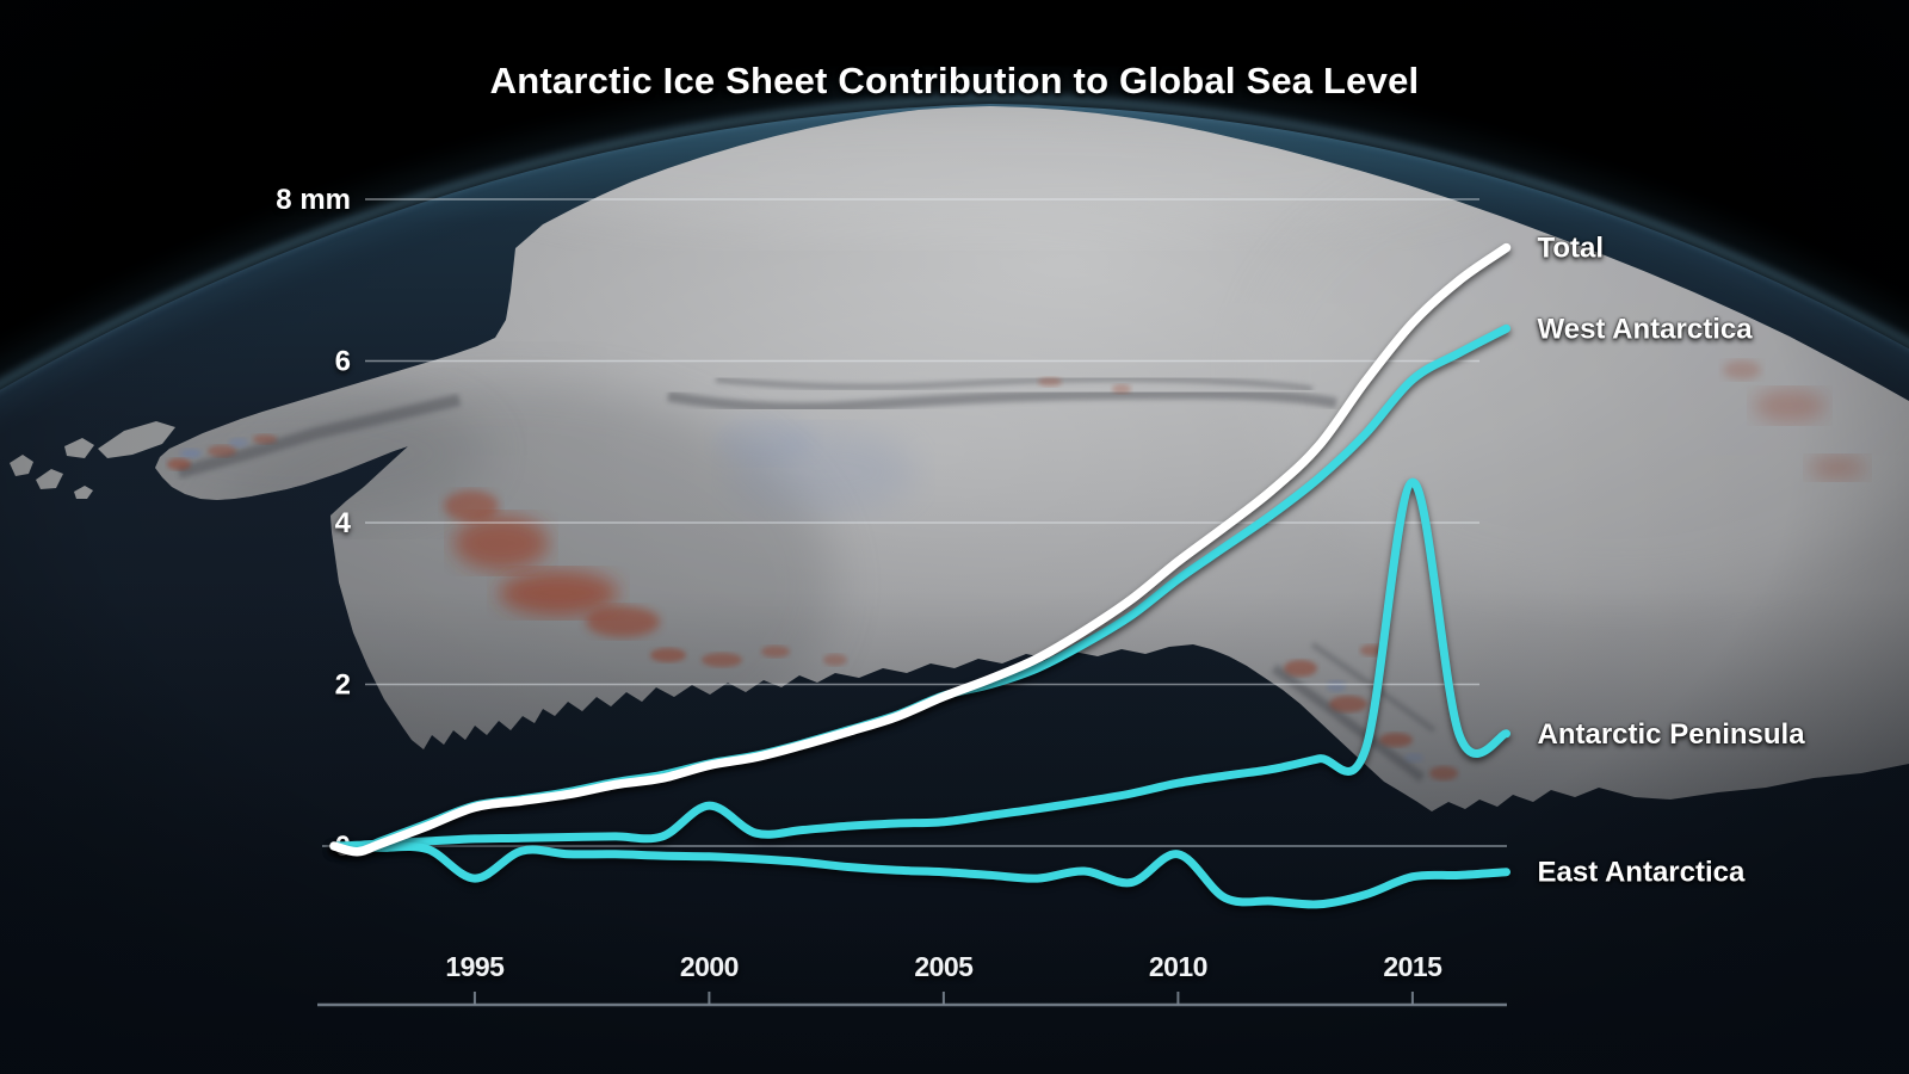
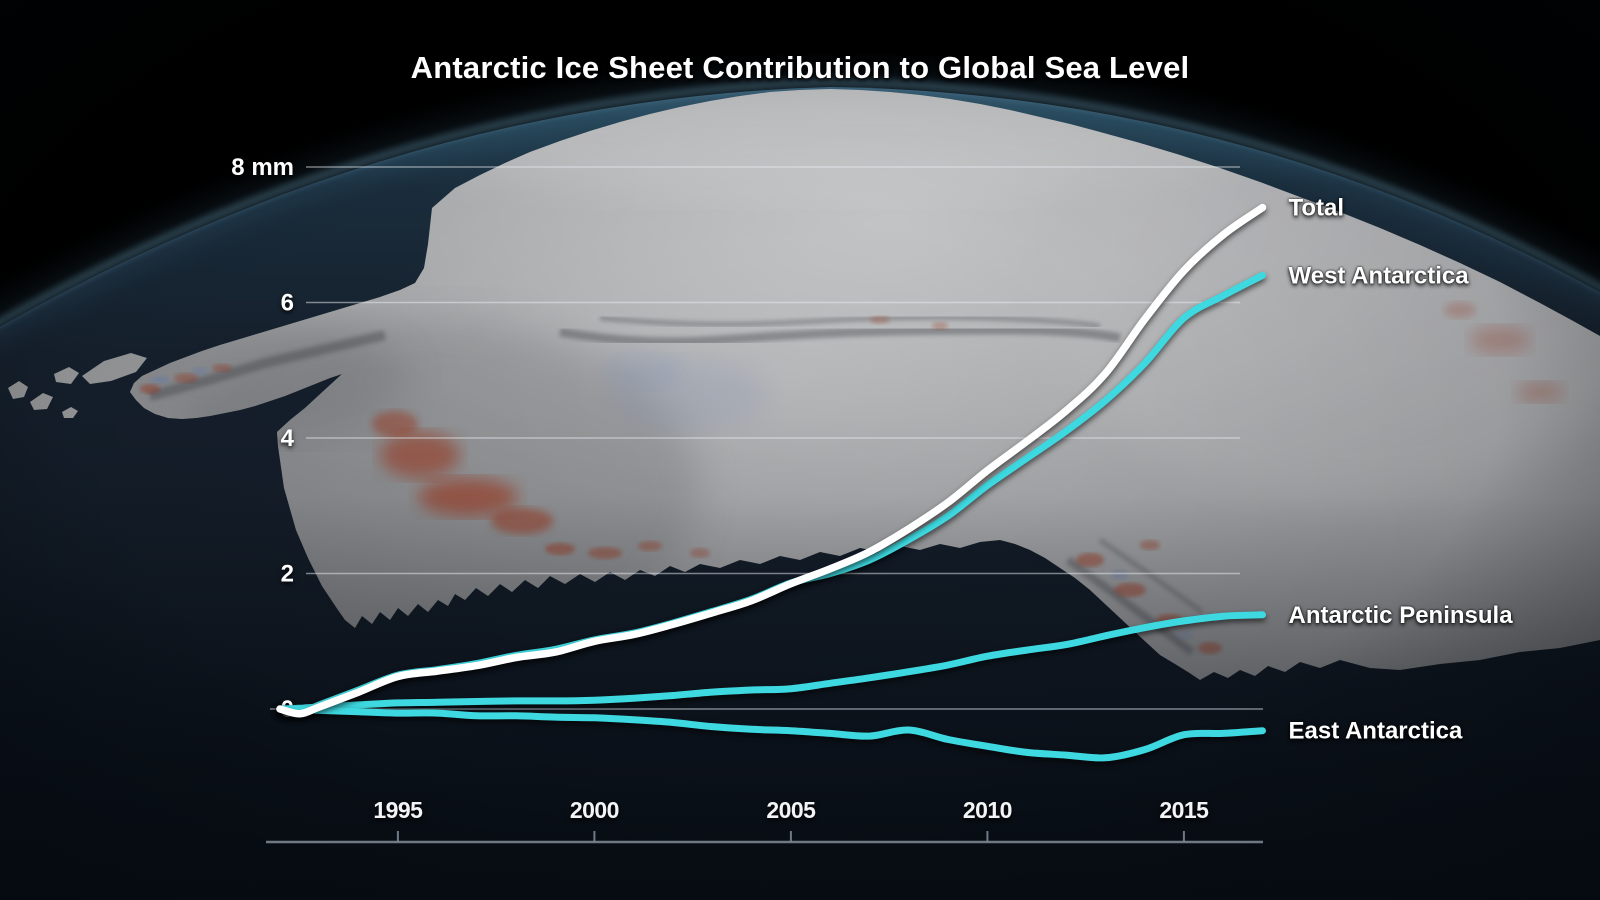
East Antarctica/1995: -0.4 -> -0.1
Antarctic Peninsula/2000: 0.5 -> 0.1
East Antarctica/2010: -0.1 -> -0.6
Antarctic Peninsula/2015: 4.5 -> 1.3
